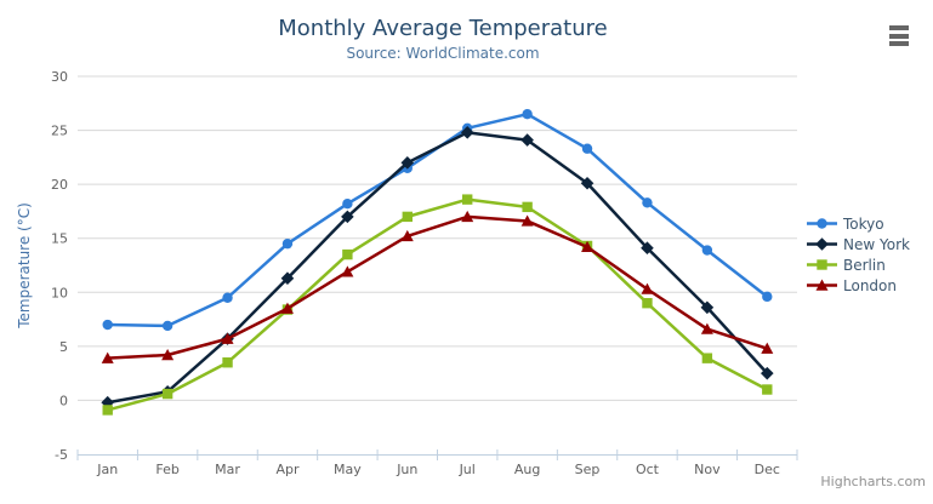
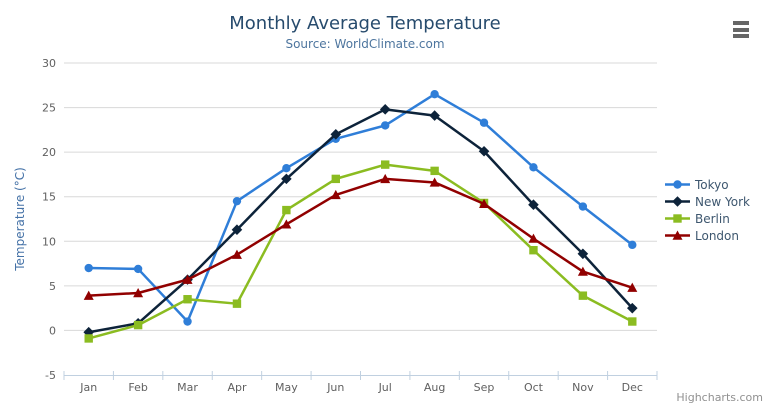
Tokyo/Mar: 10 -> 1
Berlin/Apr: 8 -> 3
Tokyo/Jul: 25 -> 23
